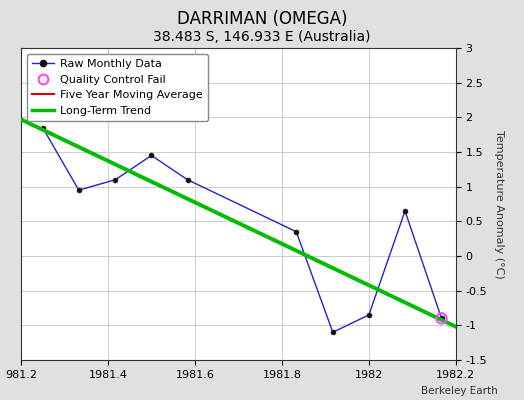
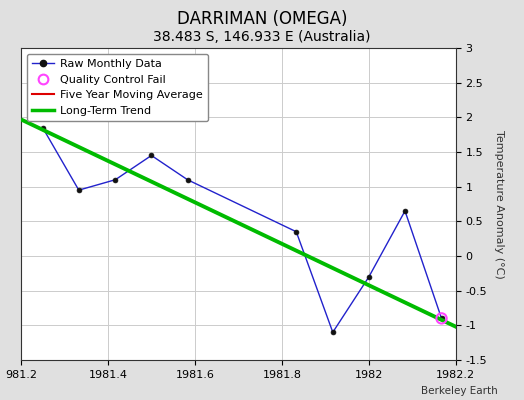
Raw Monthly Data/1982: -0.85 -> -0.30
